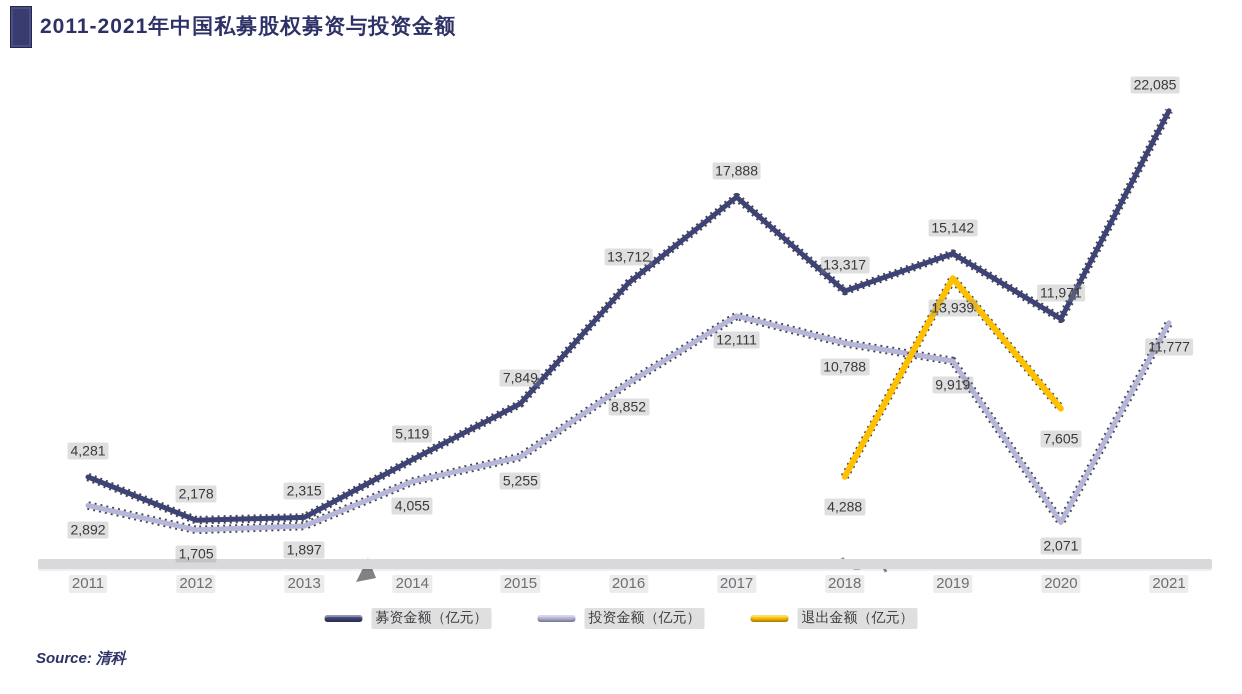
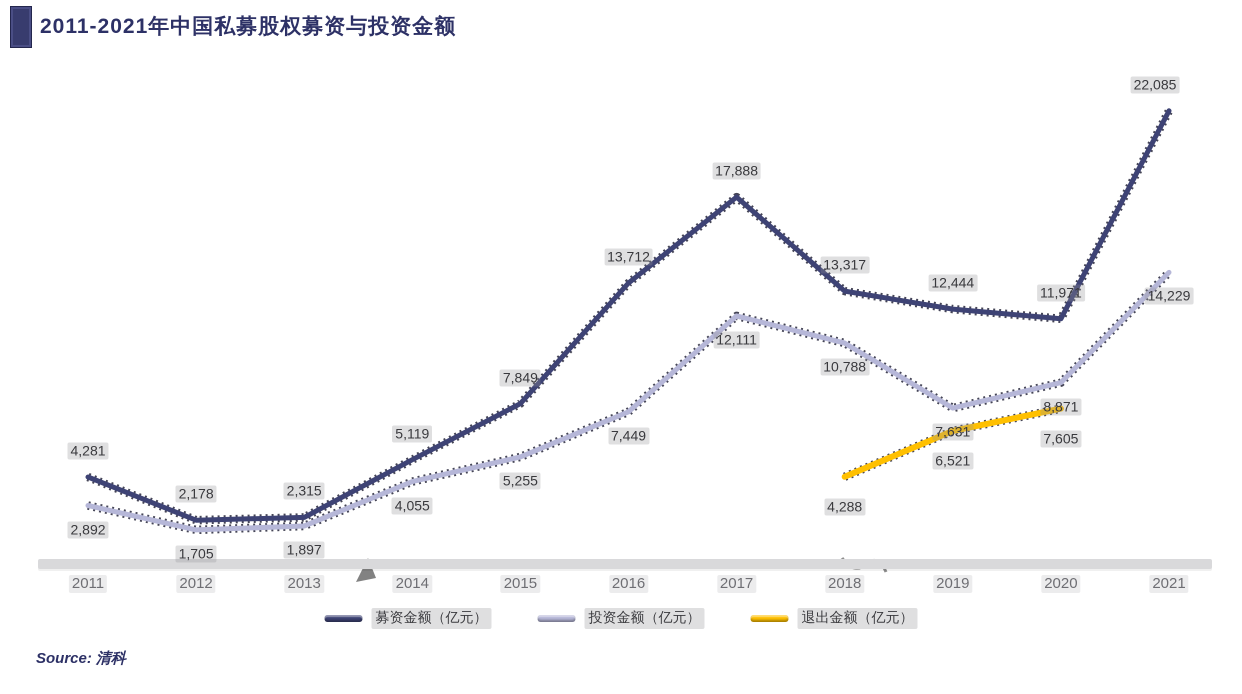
投资金额（亿元）/2016: 8,852 -> 7,449
募资金额（亿元）/2019: 15,142 -> 12,444
投资金额（亿元）/2019: 9,919 -> 7,631
退出金额（亿元）/2019: 13,939 -> 6,521
投资金额（亿元）/2020: 2,071 -> 8,871
投资金额（亿元）/2021: 11,777 -> 14,229
